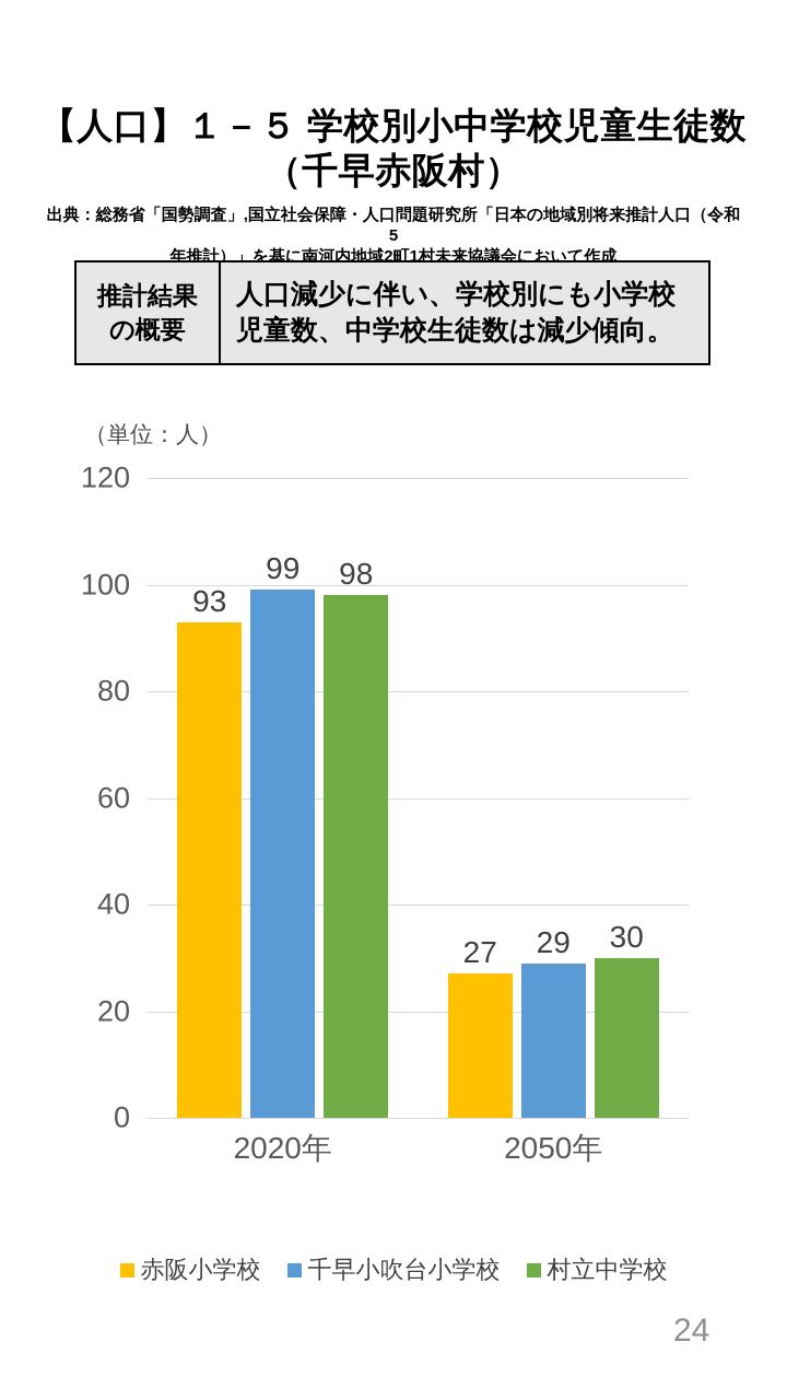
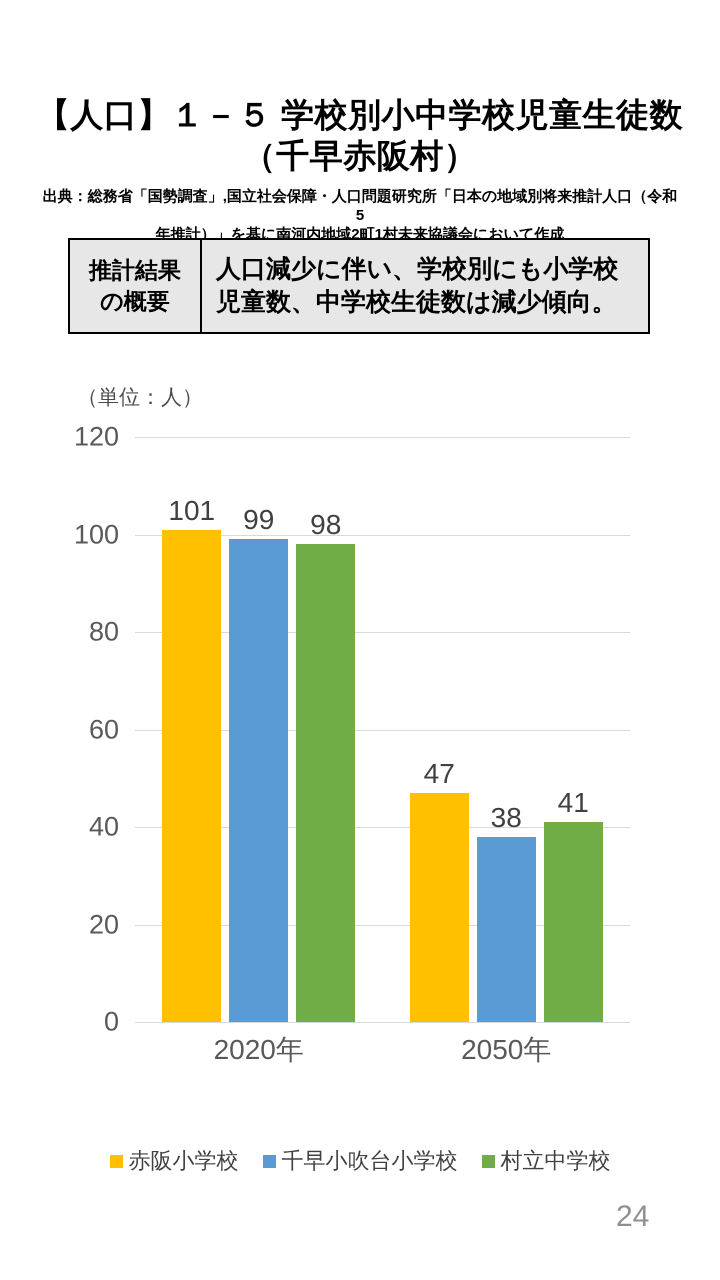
赤阪小学校/2020年: 93 -> 101
赤阪小学校/2050年: 27 -> 47
千早小吹台小学校/2050年: 29 -> 38
村立中学校/2050年: 30 -> 41
